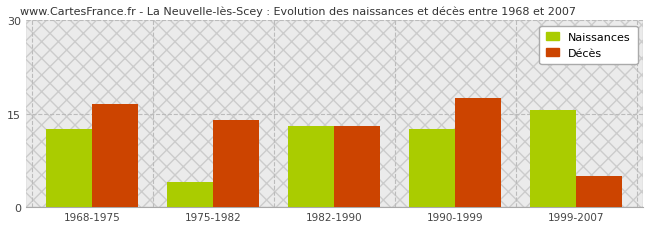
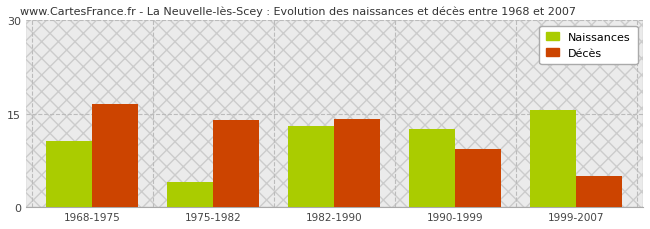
Naissances/1968-1975: 12.5 -> 10.6
Décès/1982-1990: 13.0 -> 14.2
Décès/1990-1999: 17.5 -> 9.4
